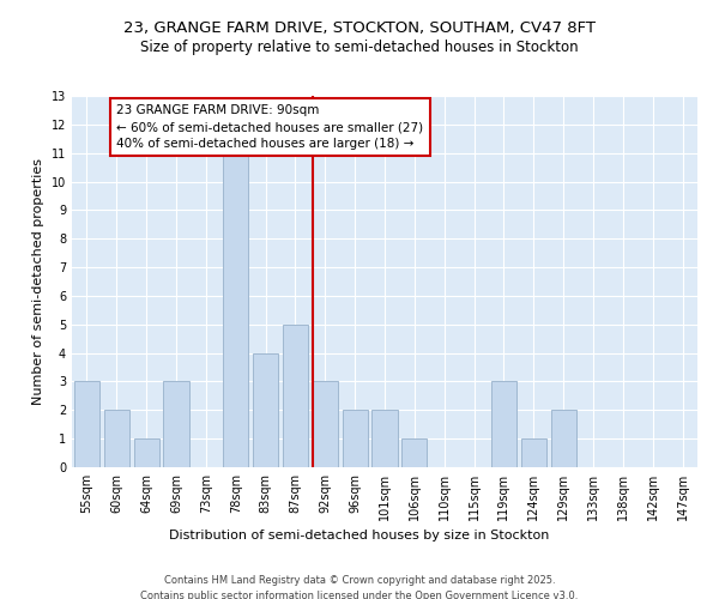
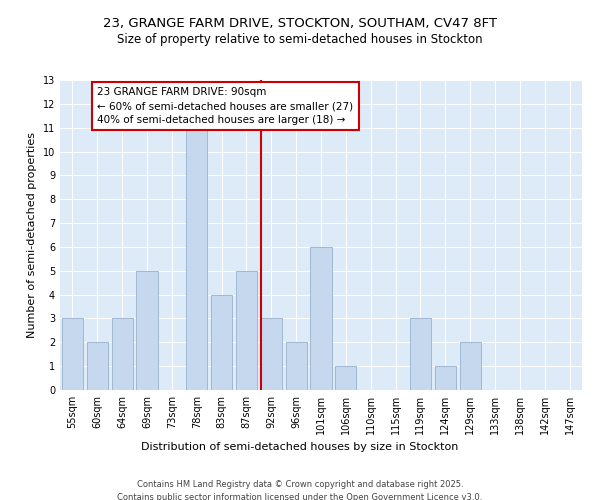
64sqm: 1 -> 3
69sqm: 3 -> 5
101sqm: 2 -> 6
